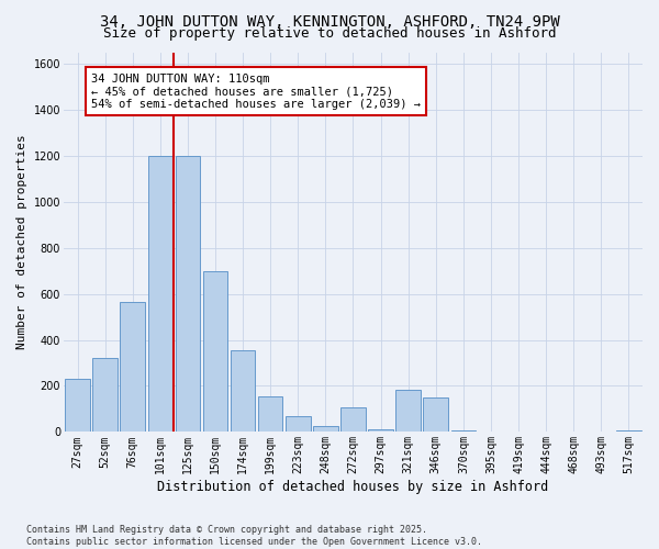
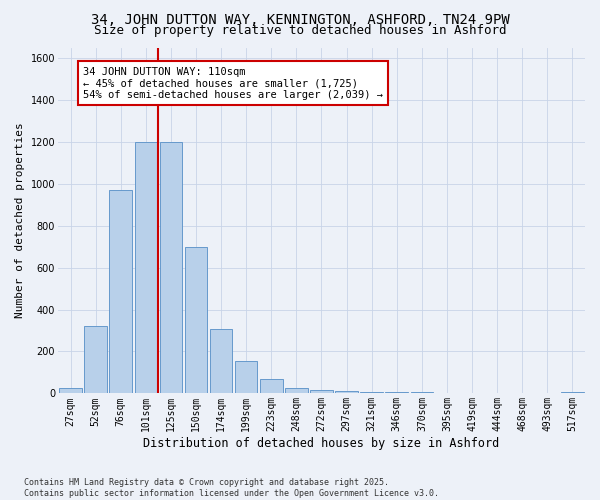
27sqm: 230 -> 25
76sqm: 565 -> 970
174sqm: 355 -> 305
272sqm: 105 -> 15
321sqm: 185 -> 5
346sqm: 150 -> 5
